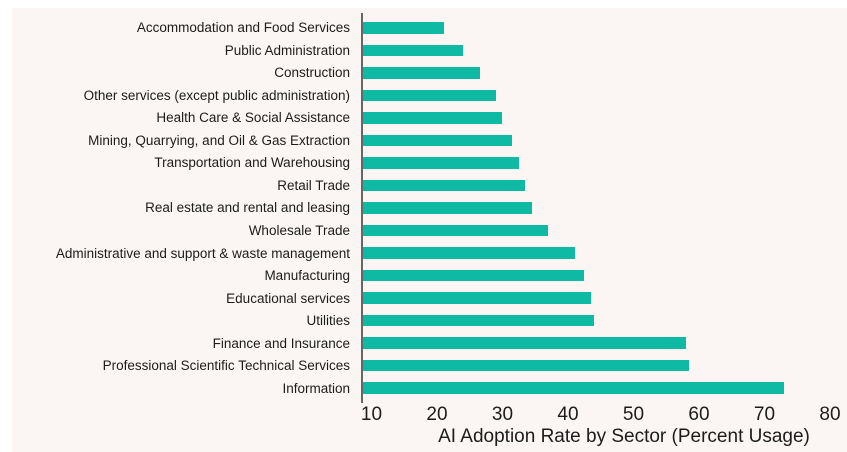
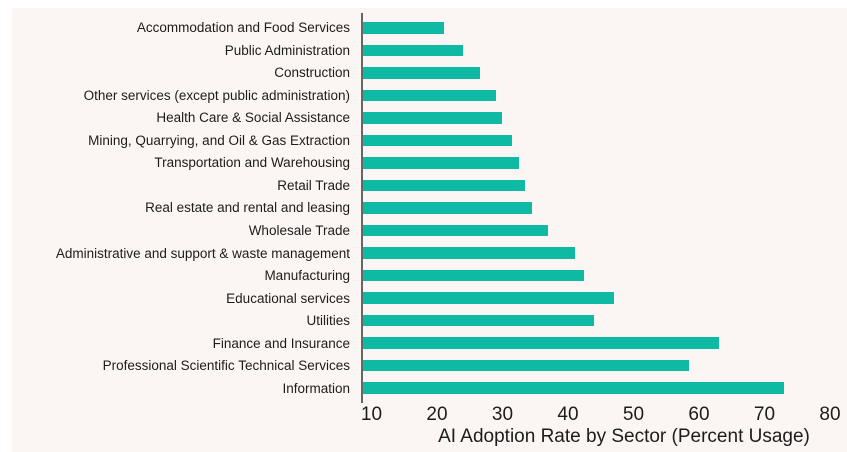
Educational services: 44 -> 47
Finance and Insurance: 58 -> 63
